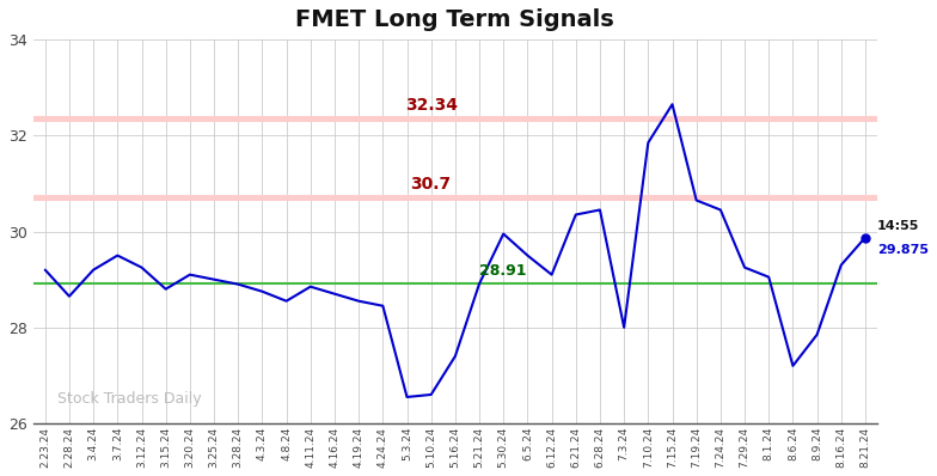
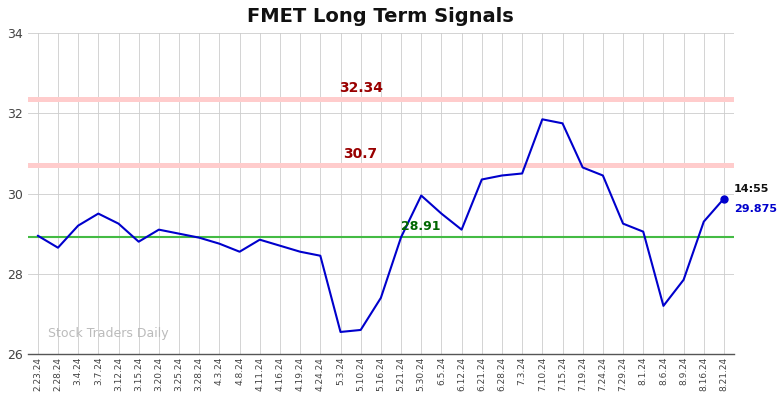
2.23.24: 29.20 -> 28.95
7.3.24: 28.00 -> 30.50
7.15.24: 32.65 -> 31.75
